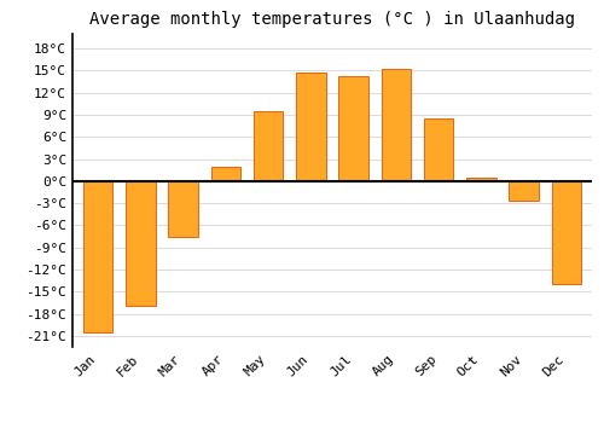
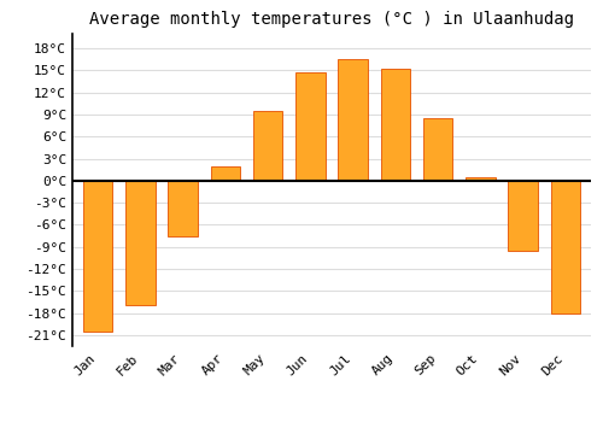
Jul: 14.2°C -> 16.5°C
Nov: -2.6°C -> -9.5°C
Dec: -14.0°C -> -18.0°C
